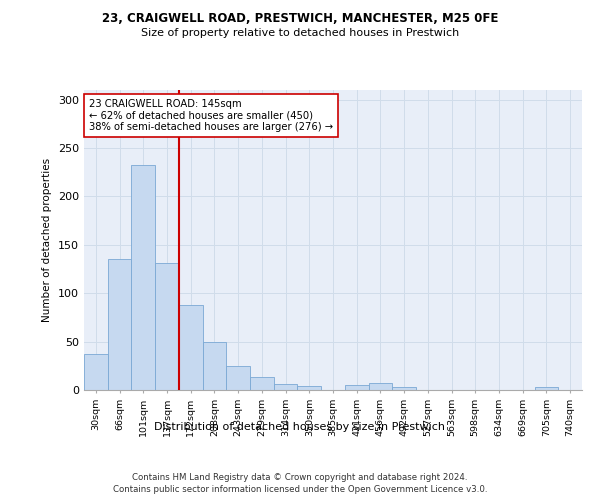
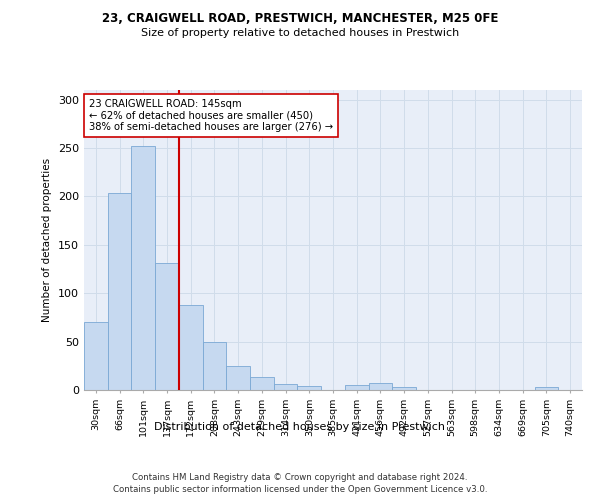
30sqm: 37 -> 70
66sqm: 135 -> 204
101sqm: 232 -> 252
